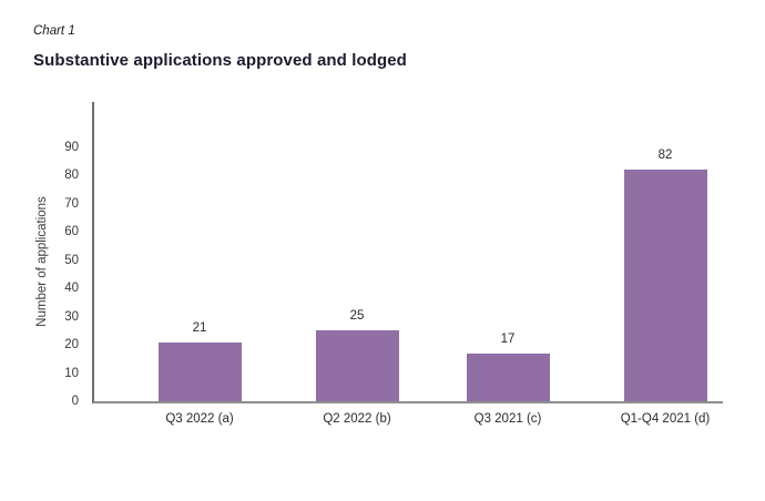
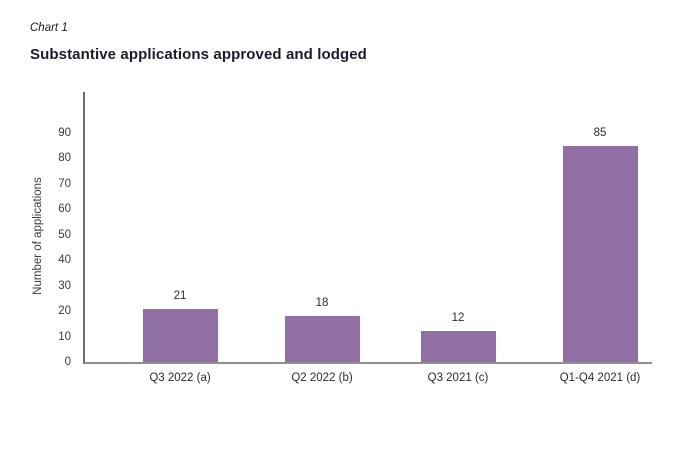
Q2 2022 (b): 25 -> 18
Q3 2021 (c): 17 -> 12
Q1-Q4 2021 (d): 82 -> 85
